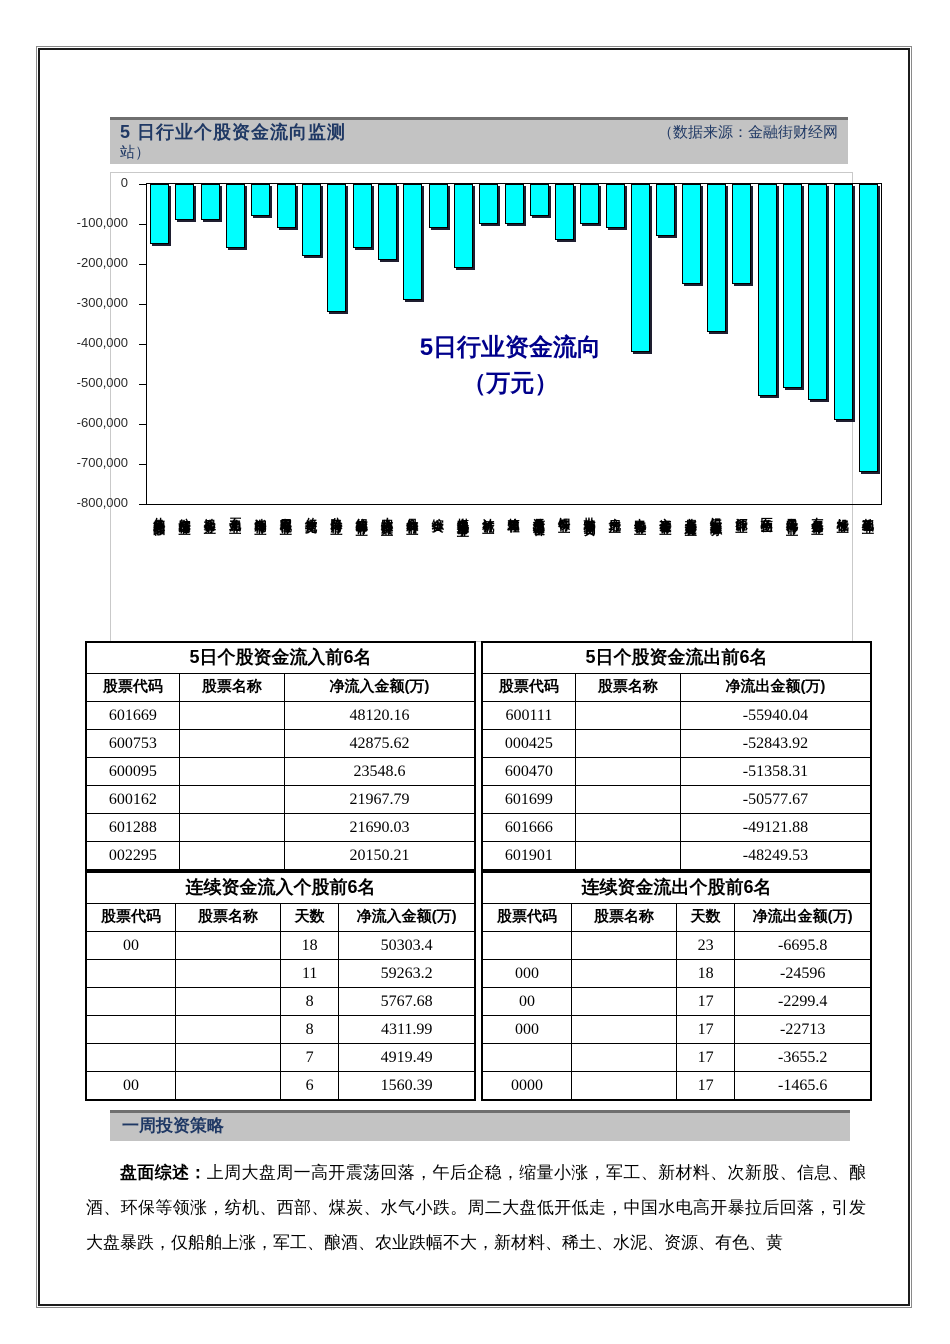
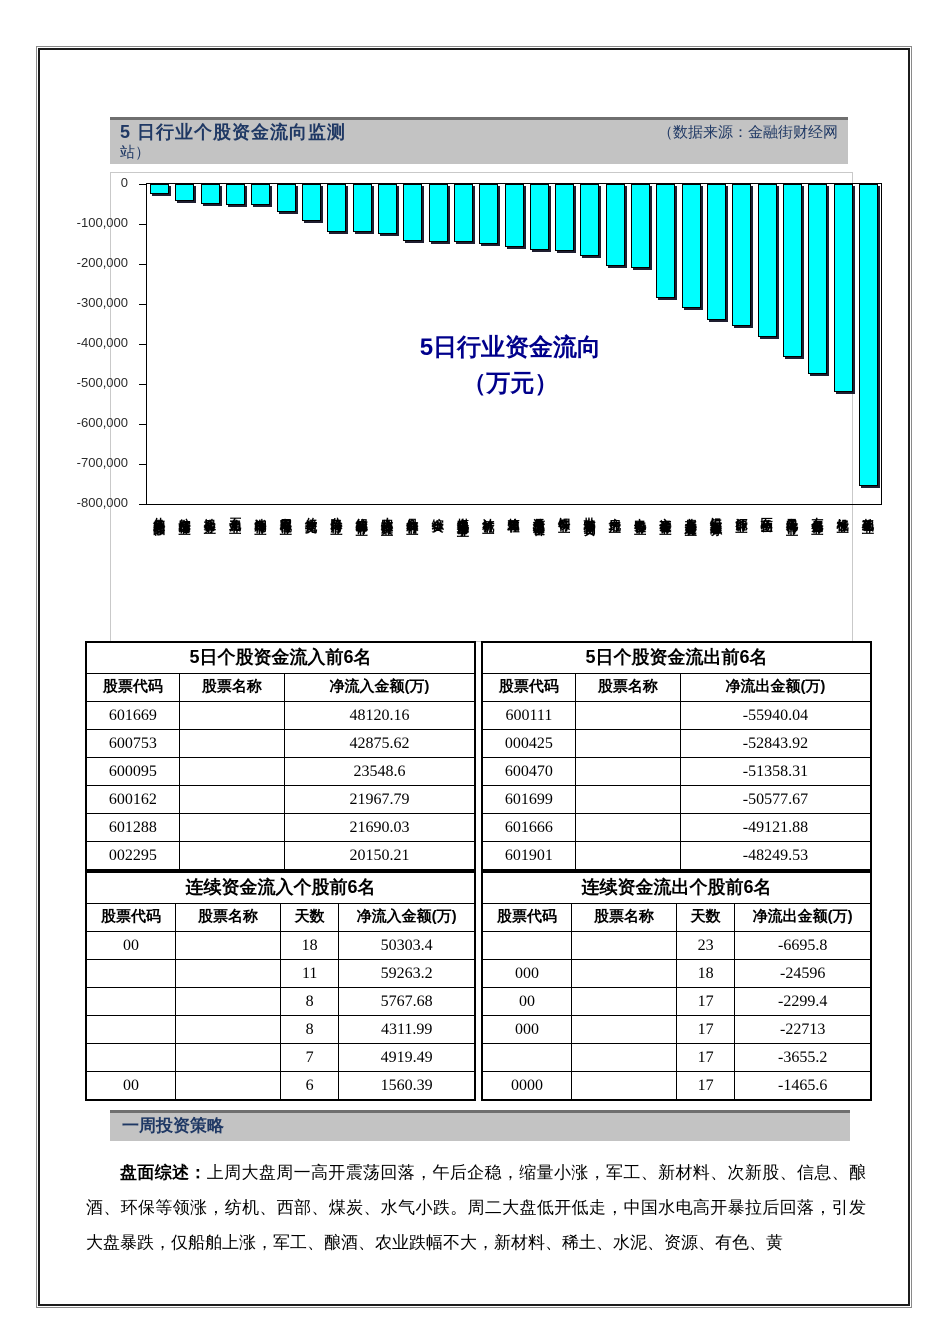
休闲品和奢侈品: -150000 -> -20000
航空运输行业: -90000 -> -40000
社会服务业: -90000 -> -50000
石油化工业: -160000 -> -50000
造纸印刷行业: -80000 -> -50000
家用电器行业: -110000 -> -70000
传播与文化: -180000 -> -90000
公路港口行业: -320000 -> -120000
纺织和服饰行业: -160000 -> -120000
农林牧渔类行业: -190000 -> -120000
食品饮料行业: -290000 -> -140000
综合类: -110000 -> -140000
电煤气水公用事业: -210000 -> -150000
计算机行业: -100000 -> -150000
建筑和工程: -100000 -> -160000
通信及通信设备: -80000 -> -160000
钢铁行业: -140000 -> -170000
批发和零售贸易: -100000 -> -180000
房地产业: -110000 -> -200000
电力设备行业: -420000 -> -210000
交运设备行业: -130000 -> -280000
非金属类建材业: -250000 -> -310000
银行和金融服务: -370000 -> -340000
能源行业: -250000 -> -350000
医药生物: -530000 -> -380000
电子元器件行业: -510000 -> -430000
有色金属行业: -540000 -> -480000
机械行业: -590000 -> -520000
基础化工业: -720000 -> -760000
